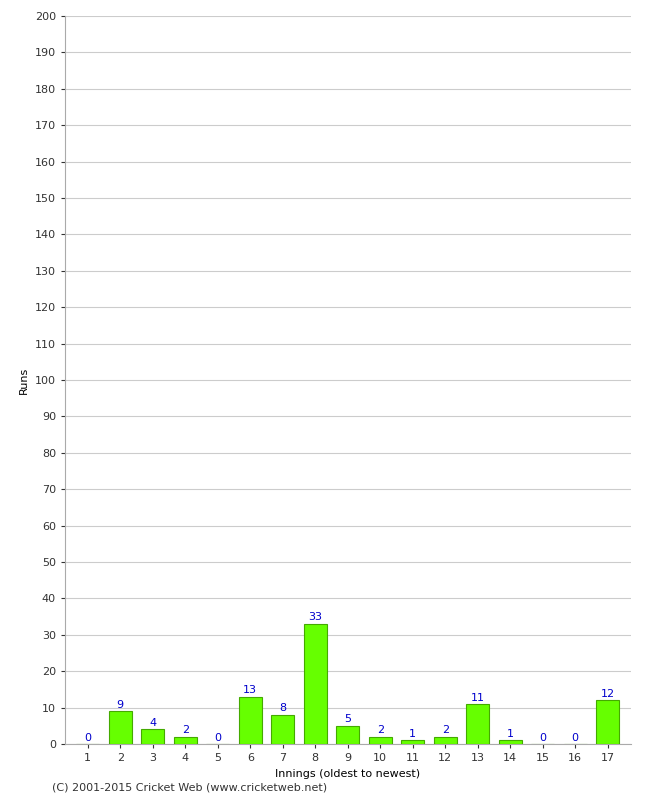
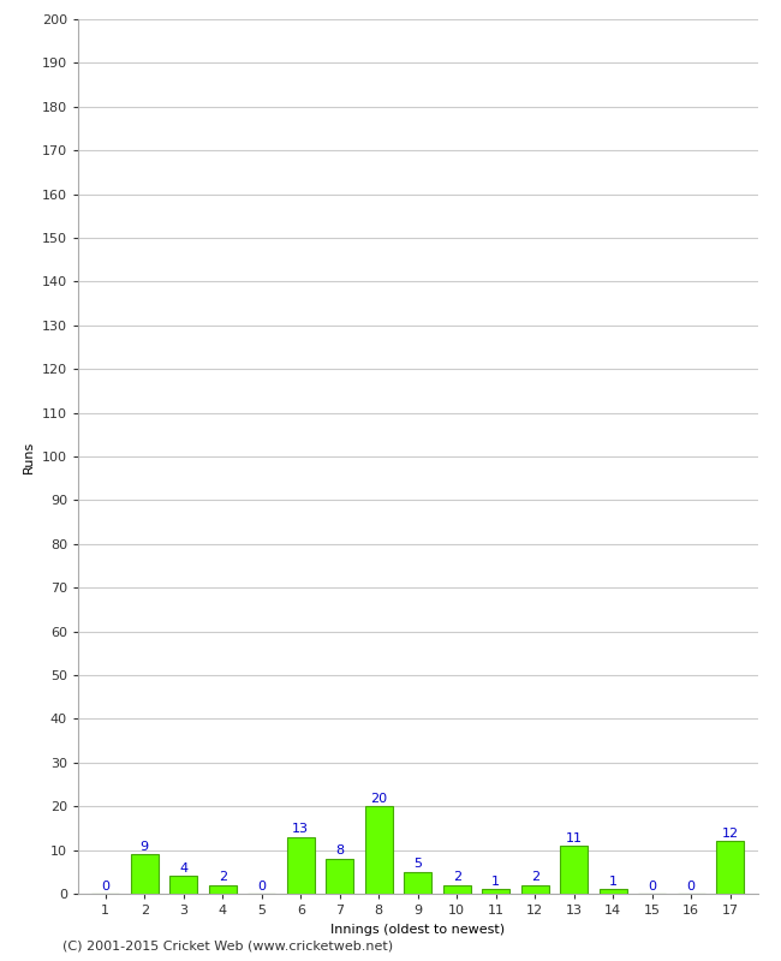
8: 33 -> 20
